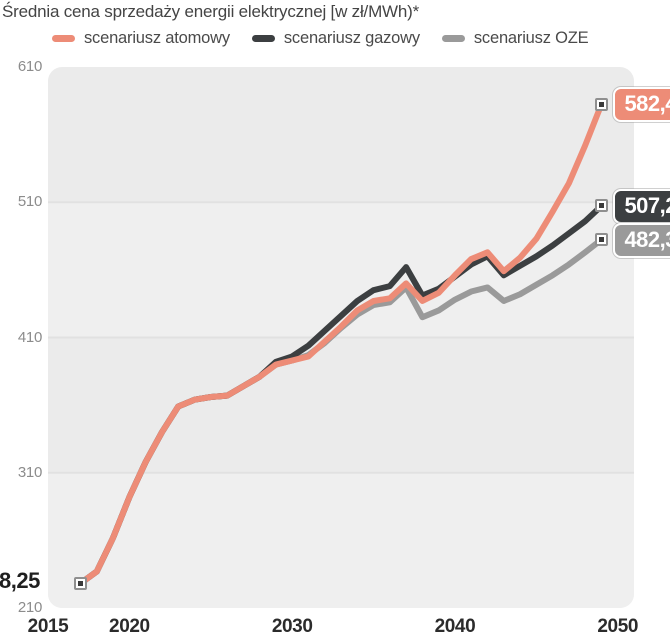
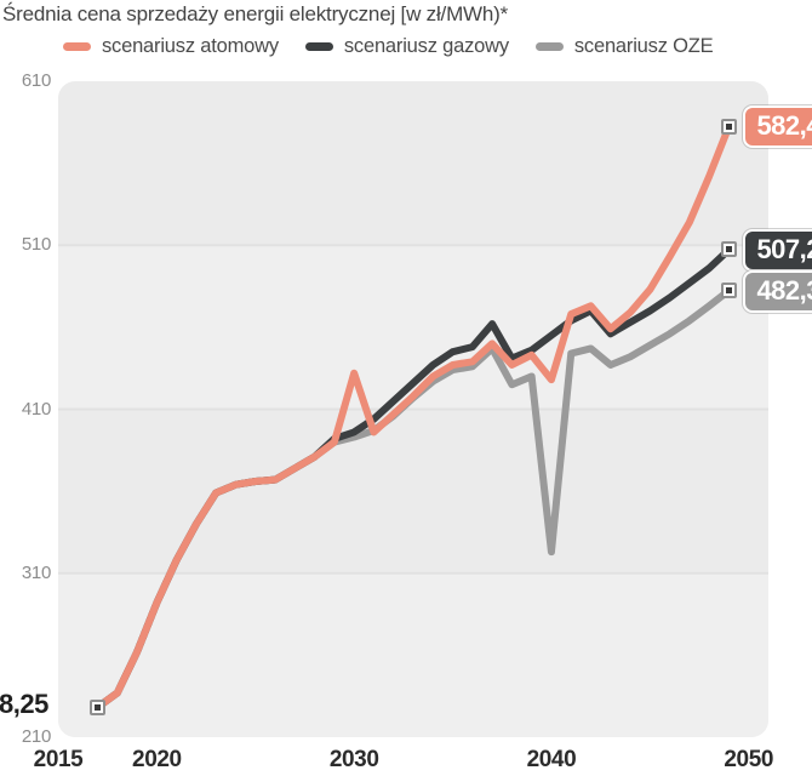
scenariusz atomowy/2030: 393 -> 432
scenariusz atomowy/2040: 456 -> 428
scenariusz OZE/2040: 438 -> 323
